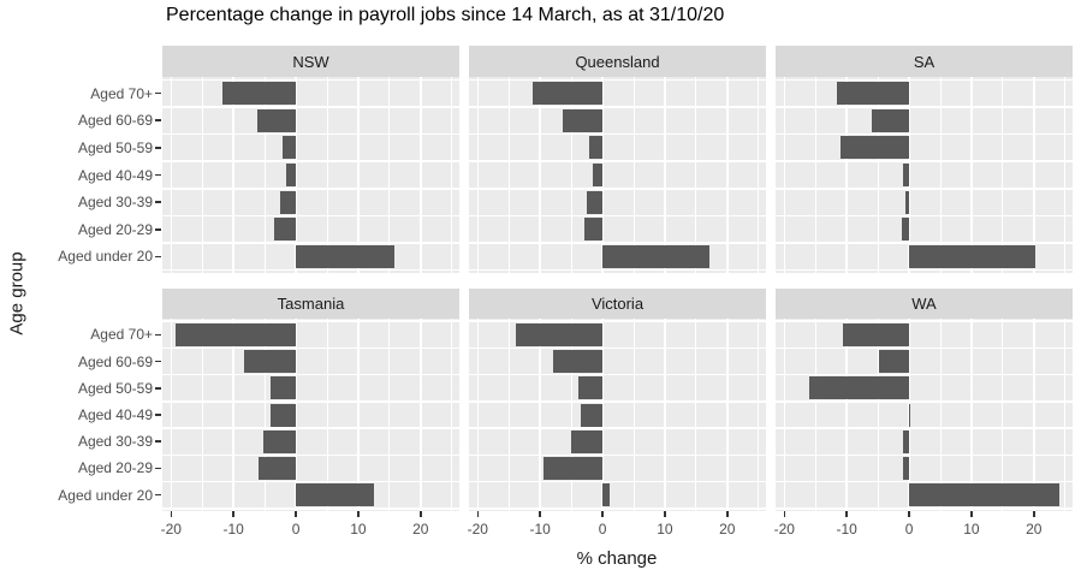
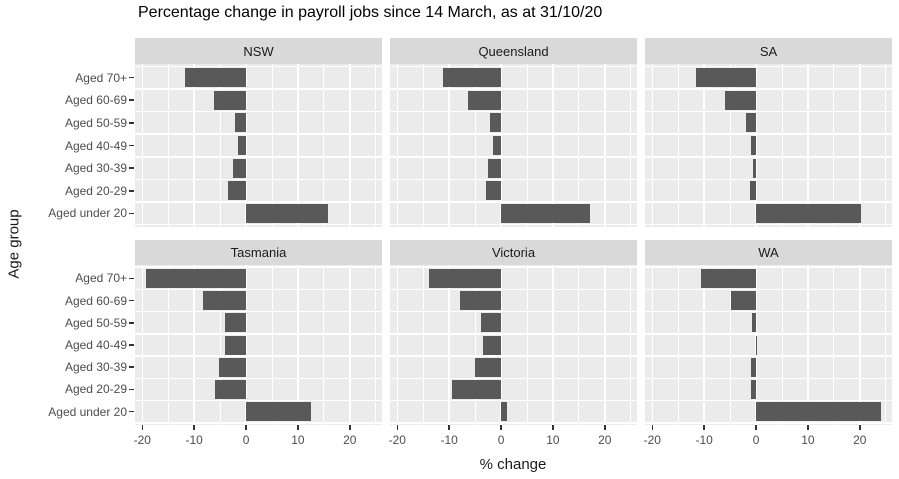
SA/Aged 50-59: -11 -> -2
WA/Aged 50-59: -16 -> -1
